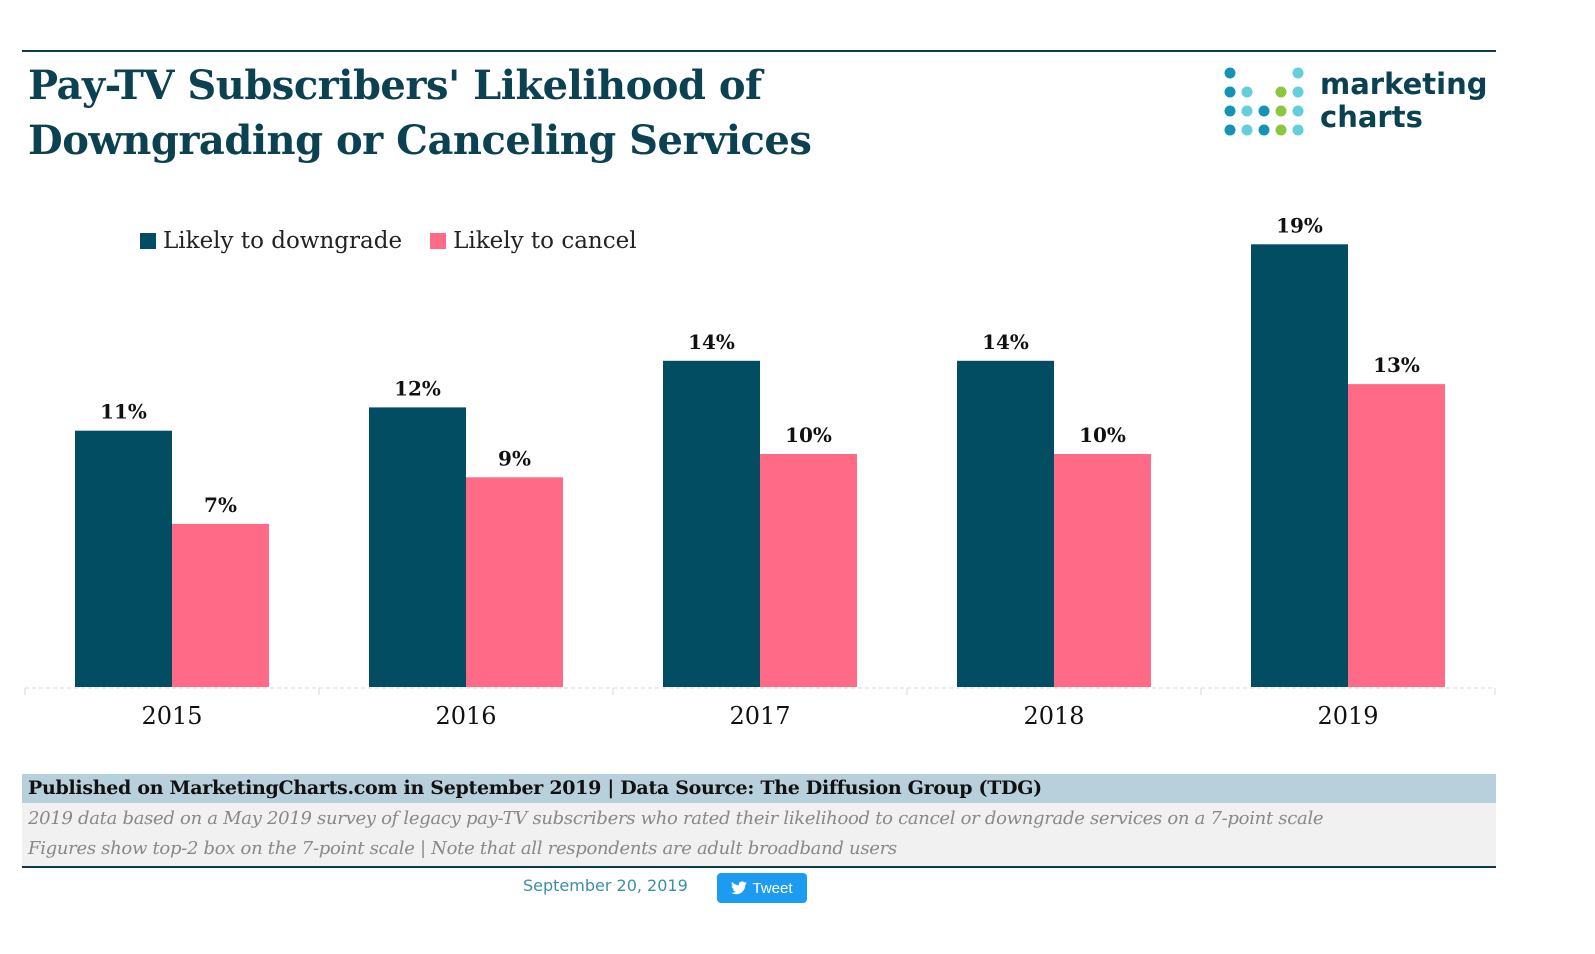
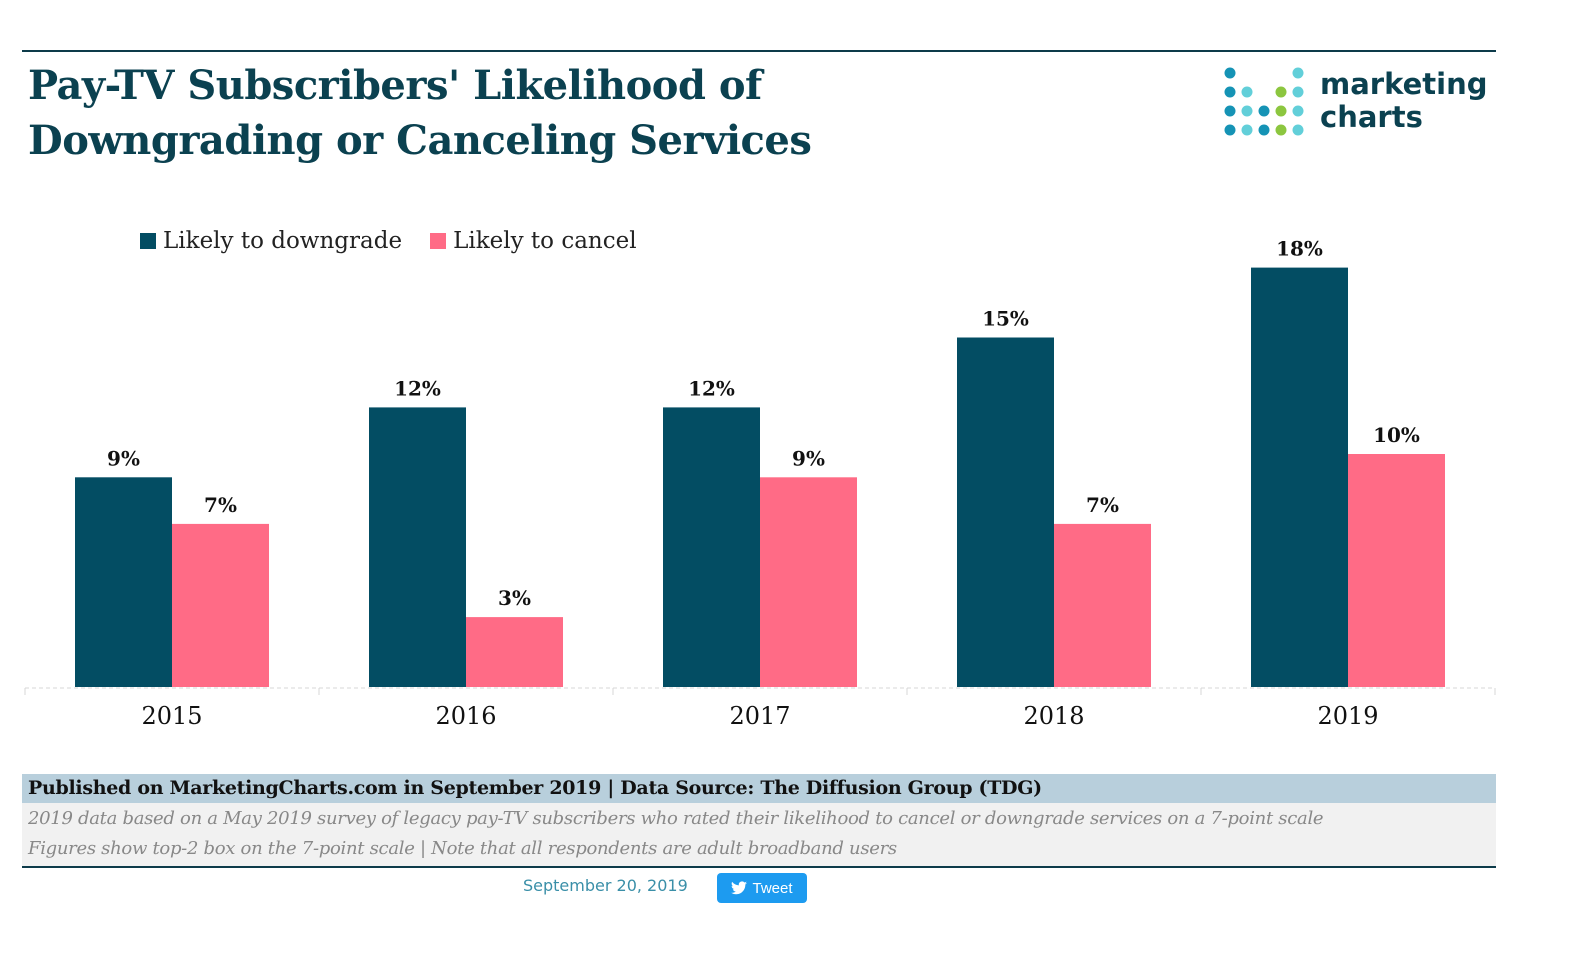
Likely to downgrade/2015: 11% -> 9%
Likely to cancel/2016: 9% -> 3%
Likely to downgrade/2017: 14% -> 12%
Likely to cancel/2017: 10% -> 9%
Likely to downgrade/2018: 14% -> 15%
Likely to cancel/2018: 10% -> 7%
Likely to downgrade/2019: 19% -> 18%
Likely to cancel/2019: 13% -> 10%
